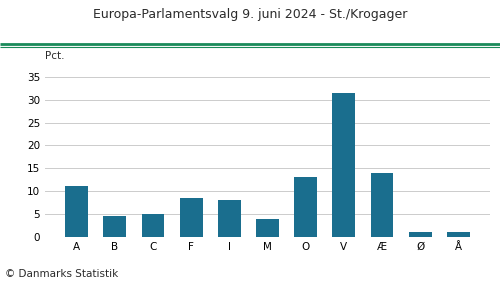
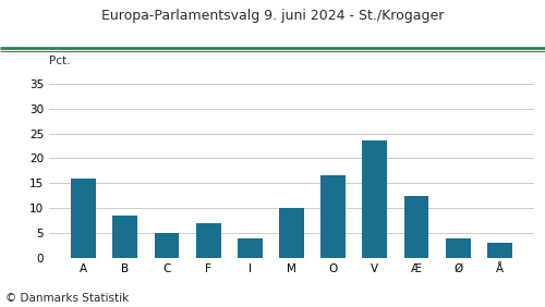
A: 11.1 -> 16.0
B: 4.5 -> 8.5
F: 8.4 -> 7.0
I: 8.1 -> 4.0
M: 4.0 -> 10.0
O: 13.0 -> 16.5
V: 31.5 -> 23.5
Æ: 14.0 -> 12.5
Ø: 1.1 -> 4.0
Å: 1.0 -> 3.0
